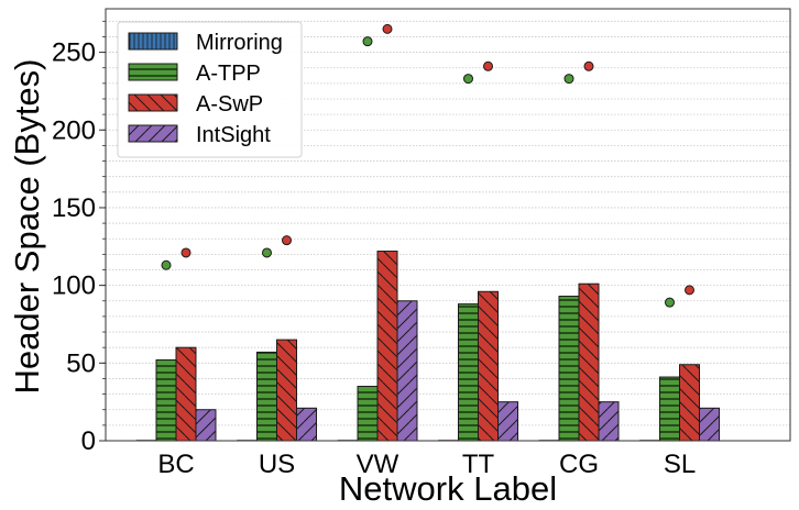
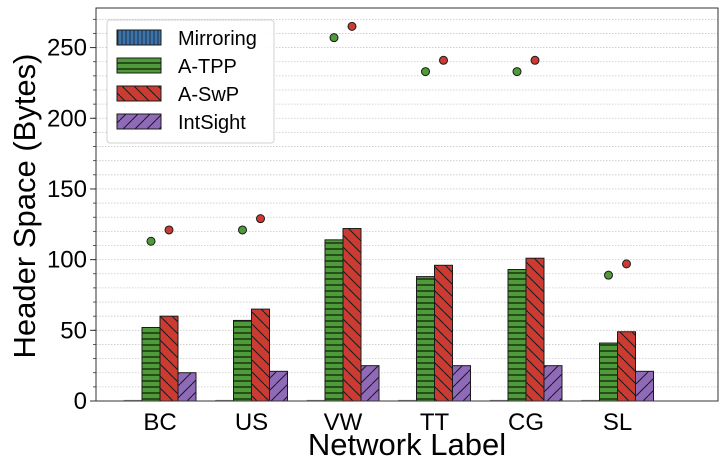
A-TPP/VW: 35 -> 114
IntSight/VW: 90 -> 25
